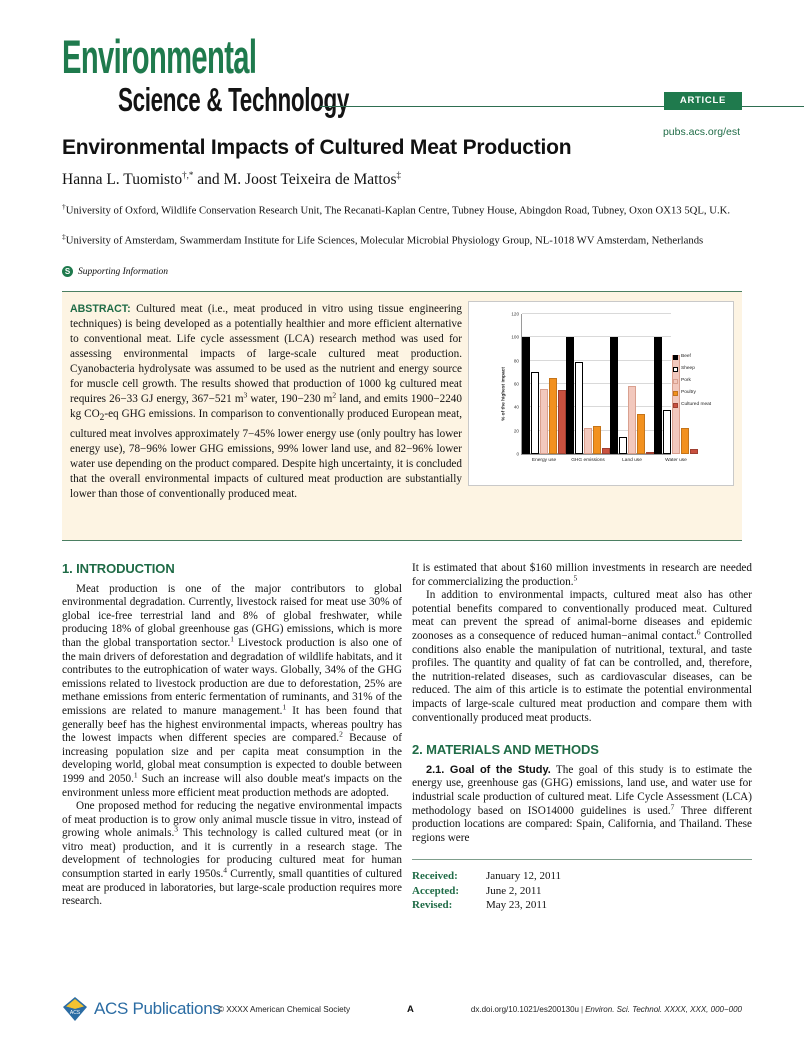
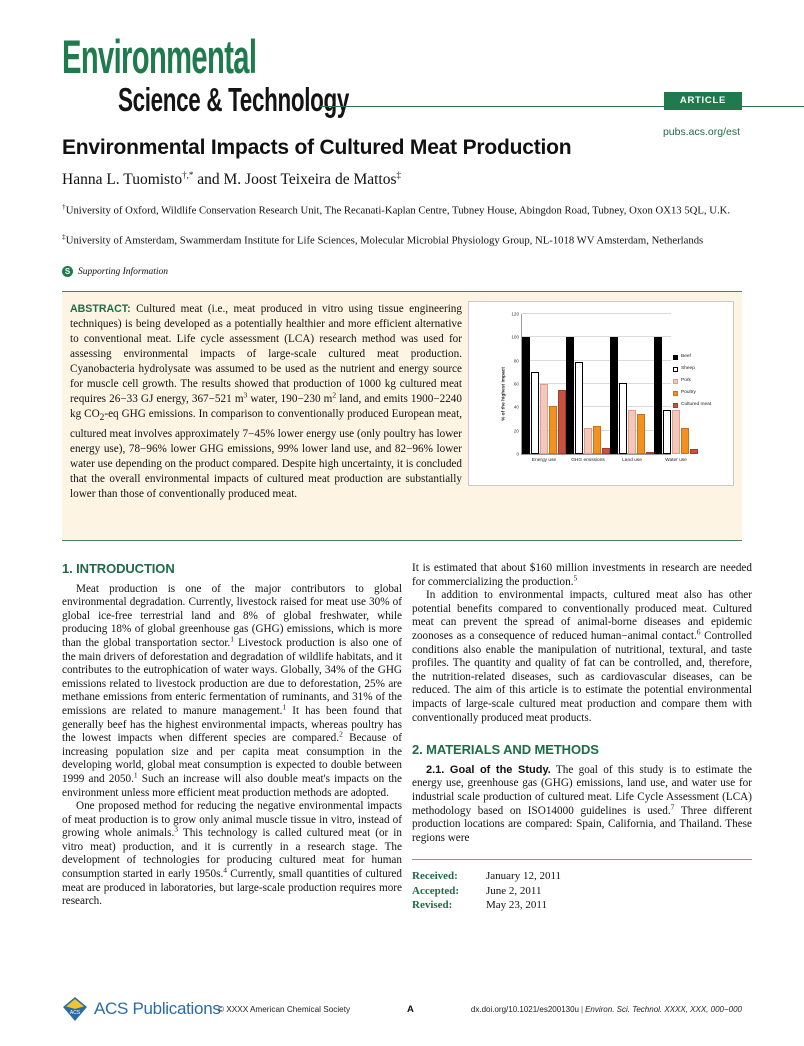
Pork/Energy use: 56 -> 60
Poultry/Energy use: 65 -> 41
Sheep/Land use: 15 -> 61
Pork/Land use: 58 -> 38
Pork/Water use: 85 -> 38
